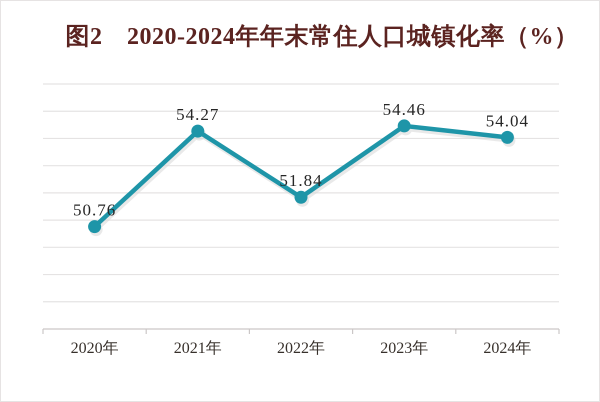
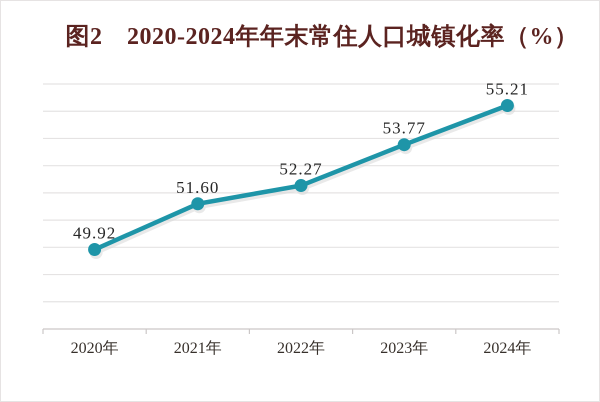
2020年: 50.76 -> 49.92
2021年: 54.27 -> 51.60
2022年: 51.84 -> 52.27
2023年: 54.46 -> 53.77
2024年: 54.04 -> 55.21
